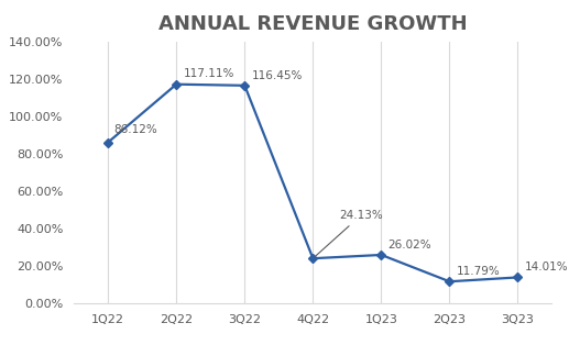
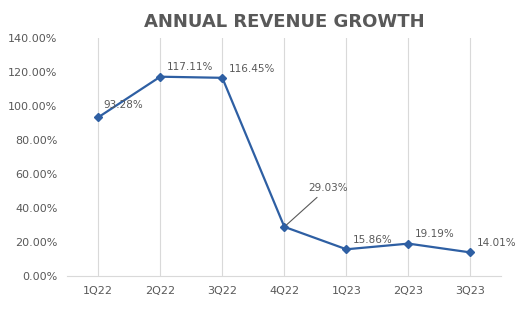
1Q22: 86.12% -> 93.28%
4Q22: 24.13% -> 29.03%
1Q23: 26.02% -> 15.86%
2Q23: 11.79% -> 19.19%
